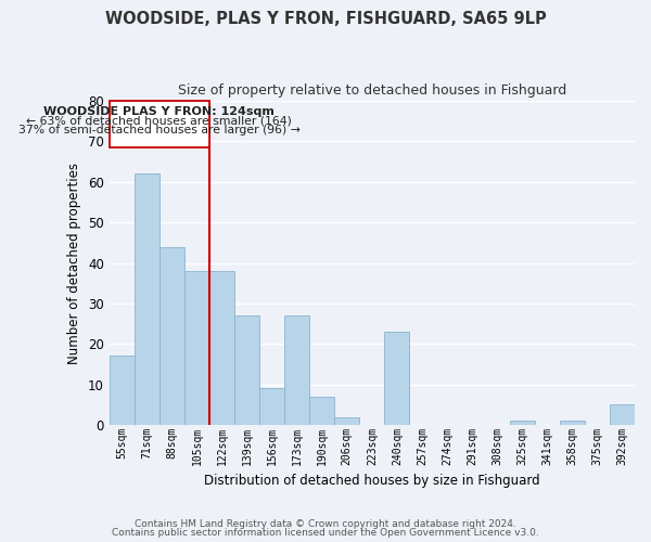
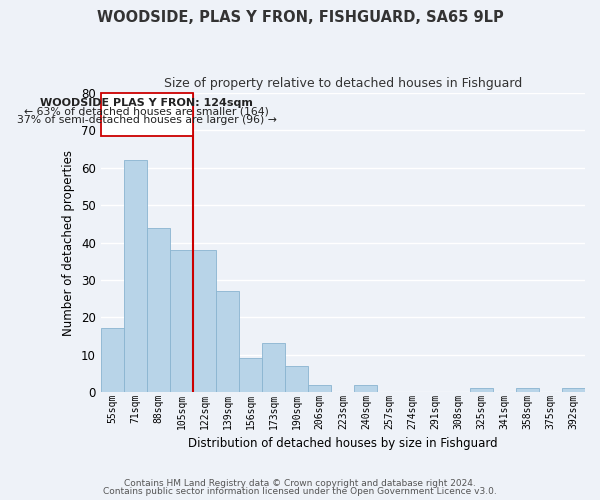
173sqm: 27 -> 13
240sqm: 23 -> 2
392sqm: 5 -> 1
